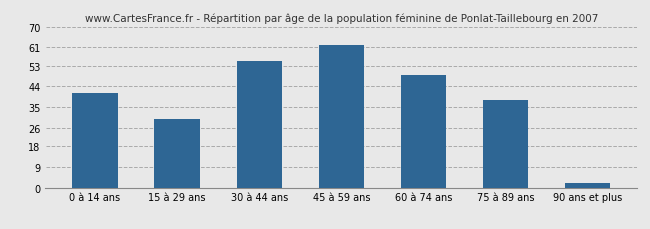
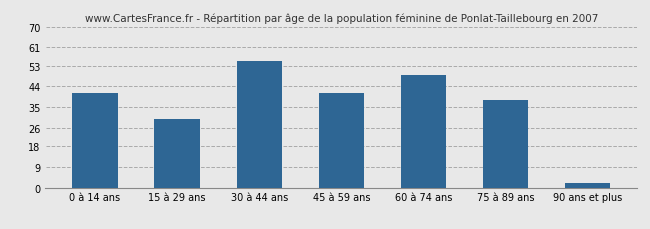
45 à 59 ans: 62 -> 41
